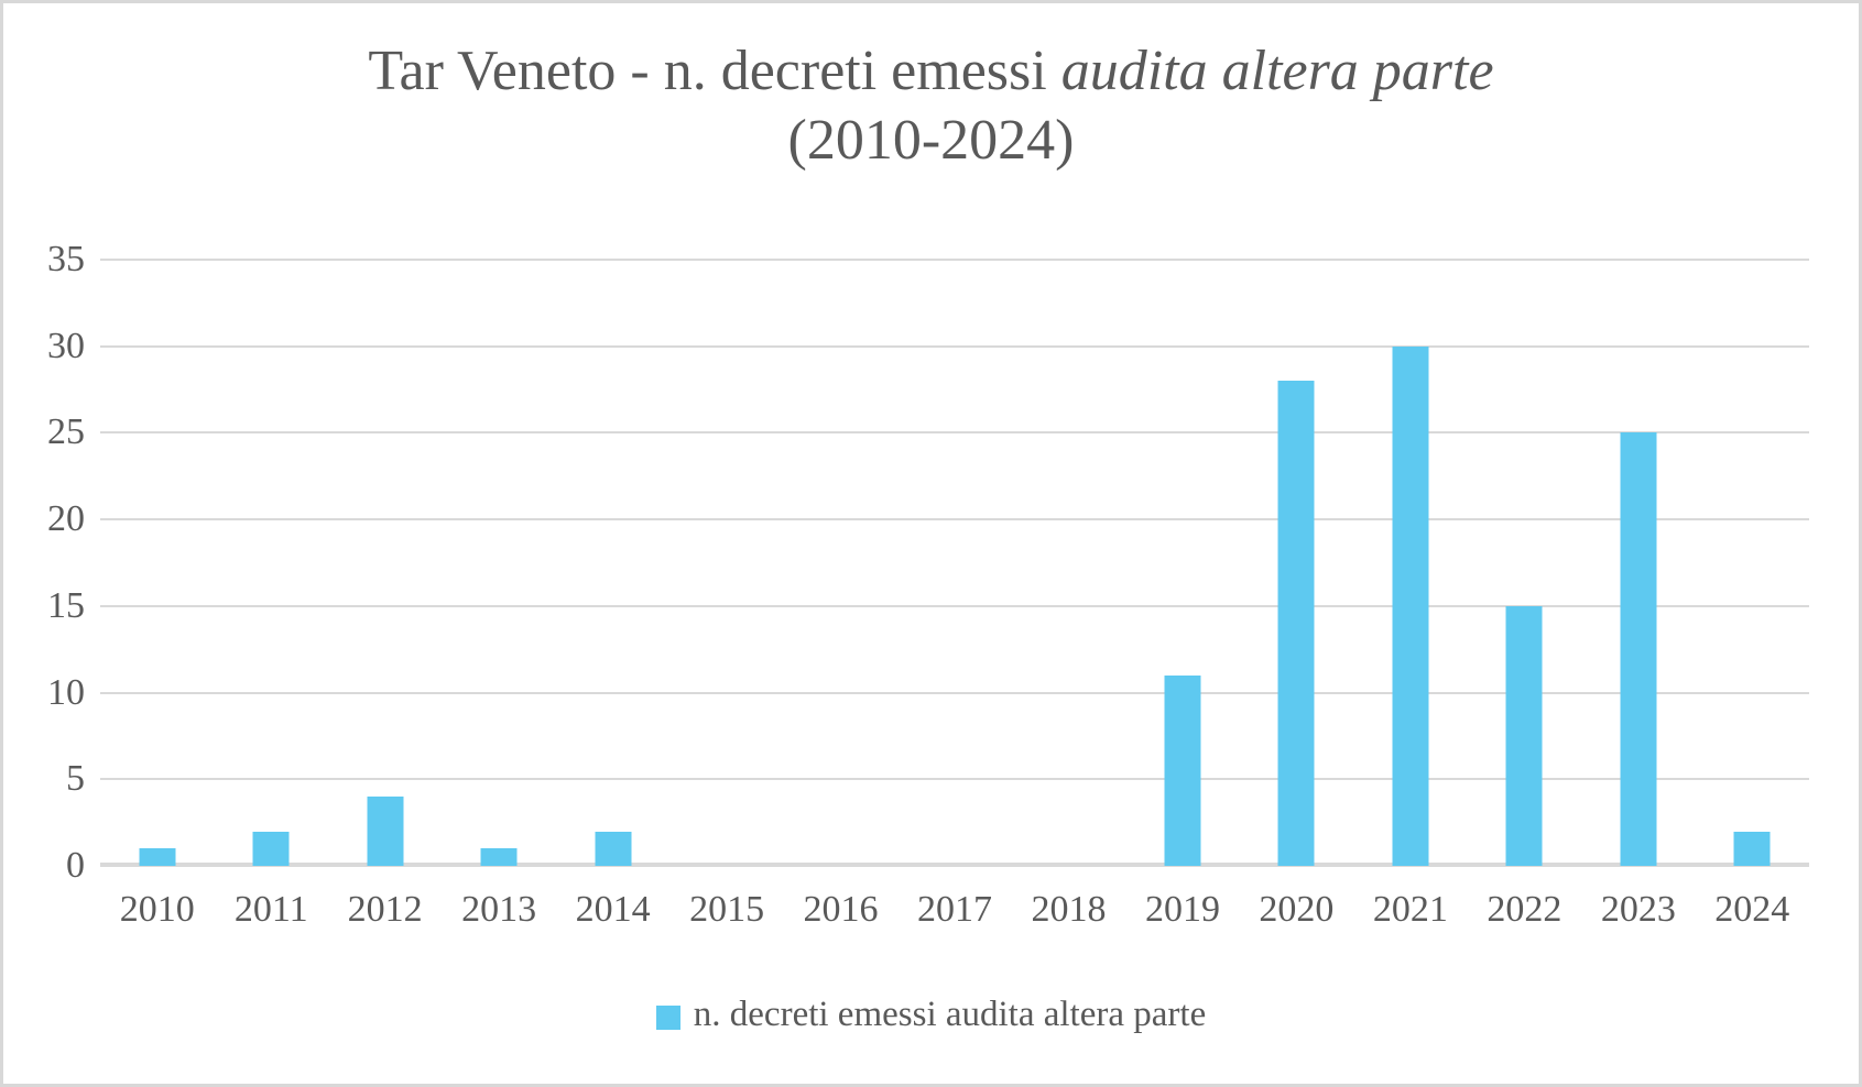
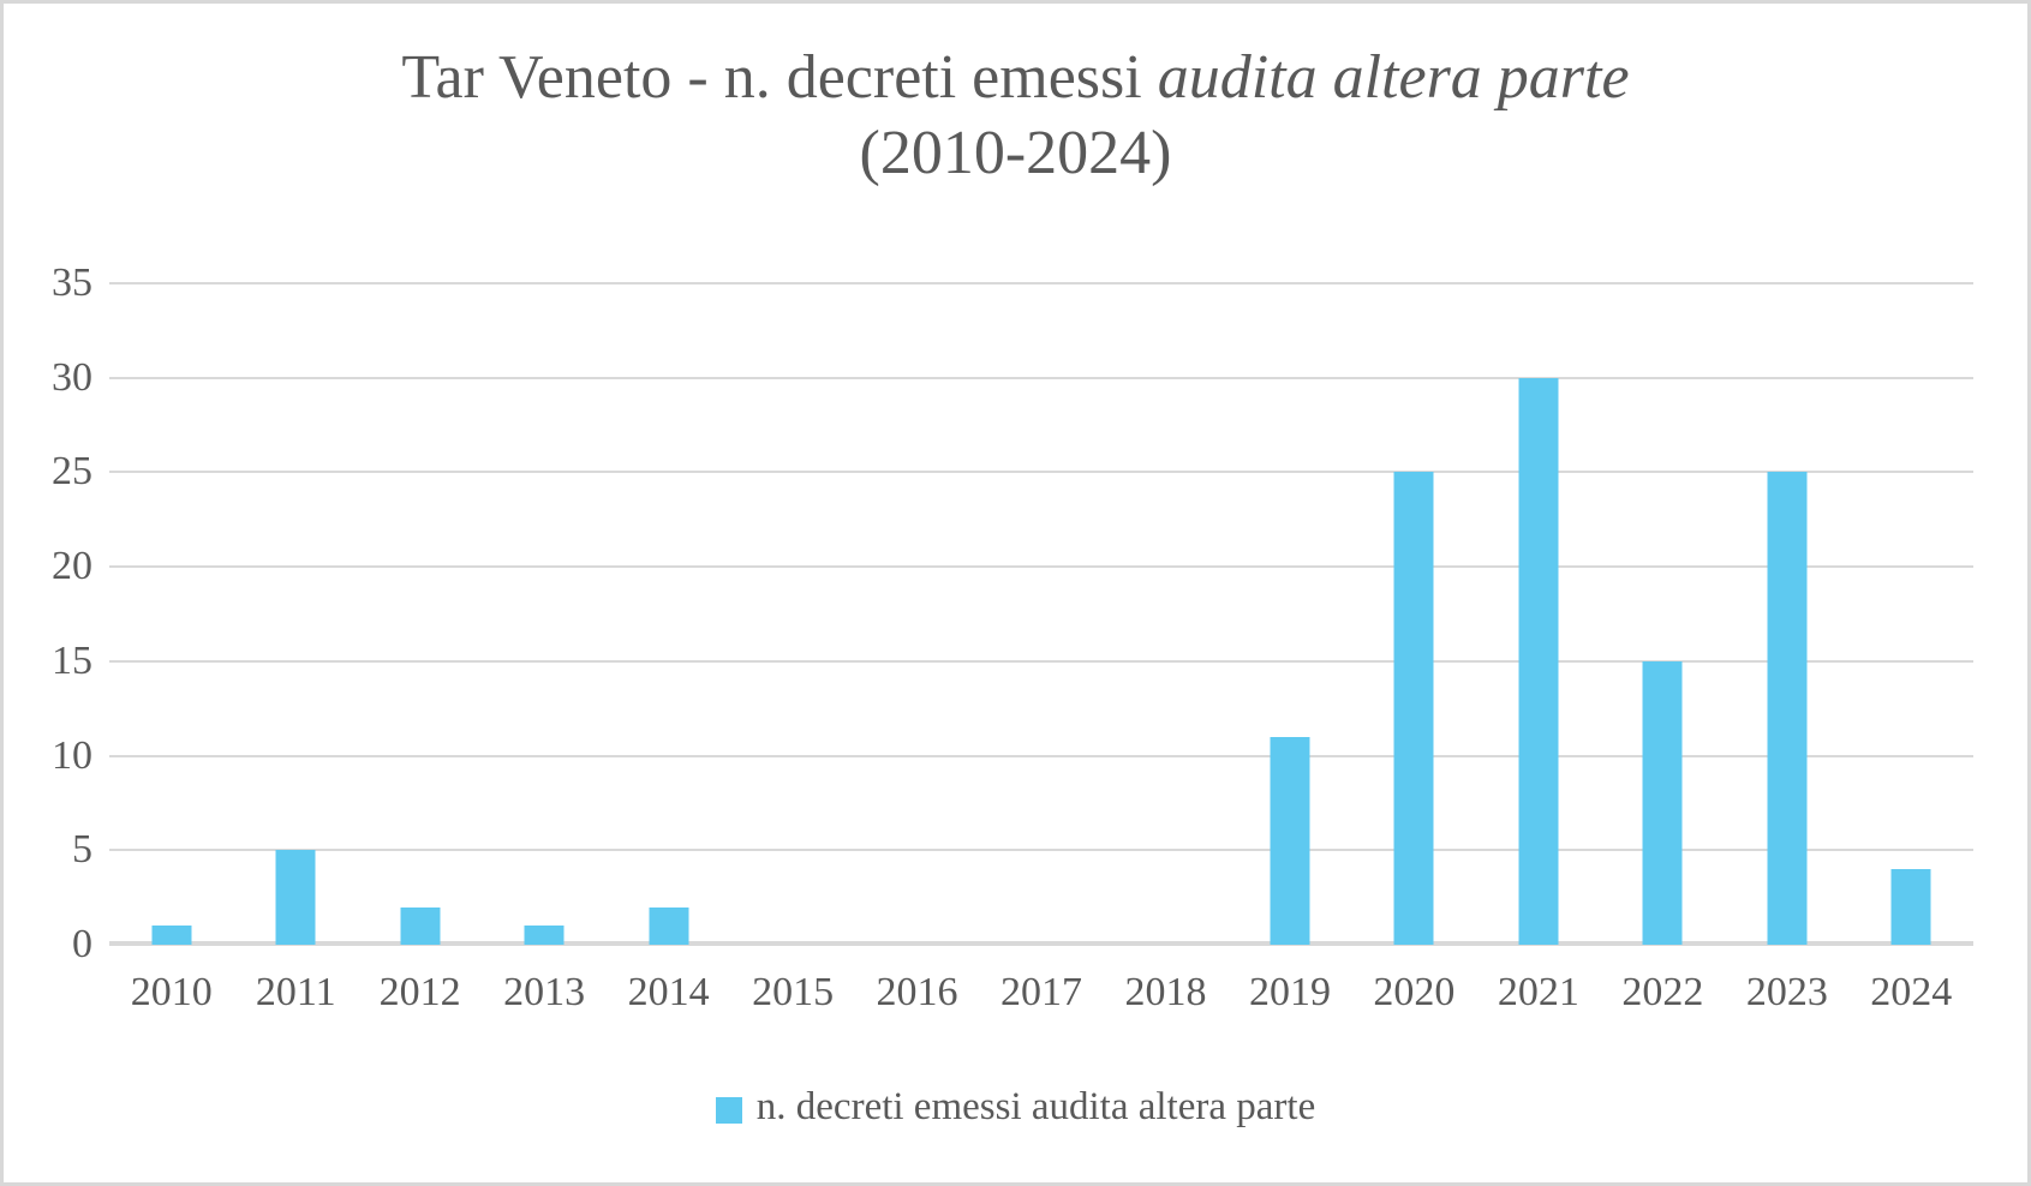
2011: 2 -> 5
2012: 4 -> 2
2020: 28 -> 25
2024: 2 -> 4
